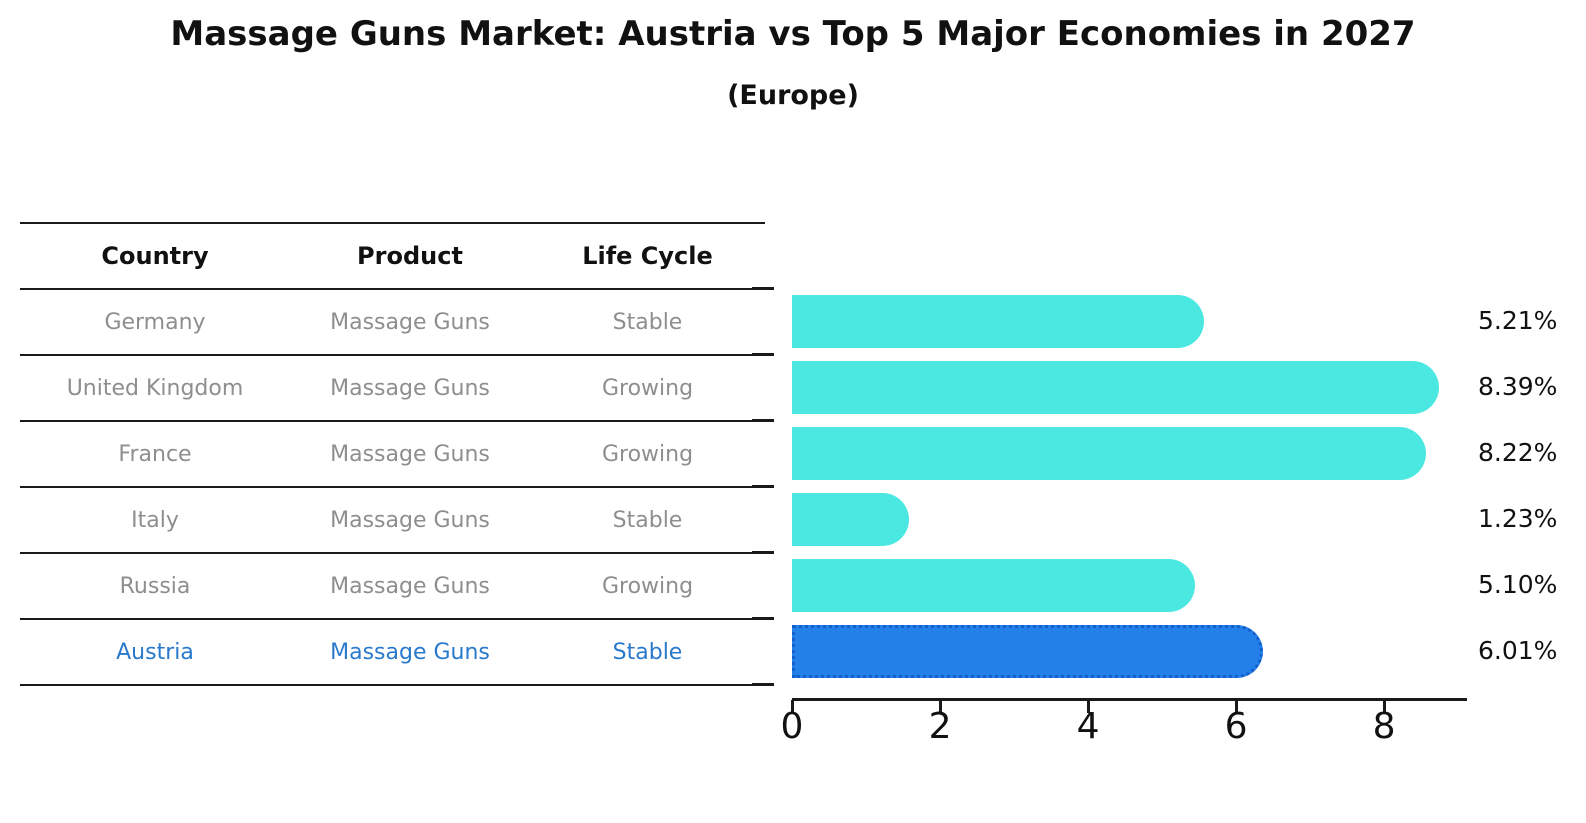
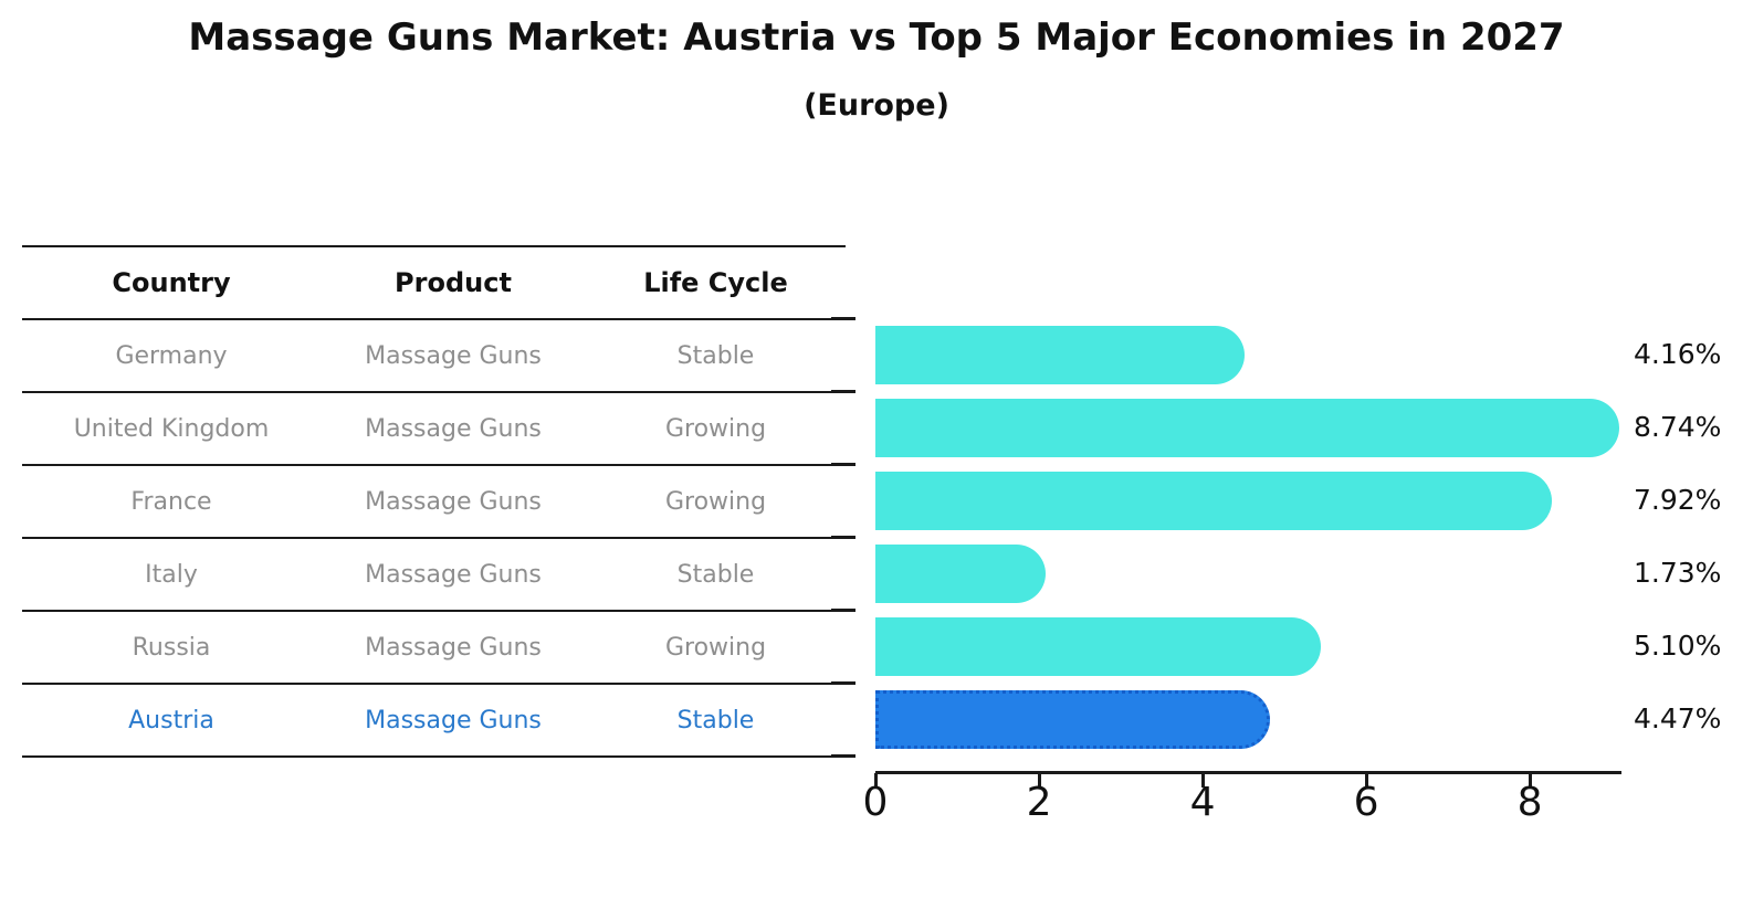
Germany: 5.21% -> 4.16%
United Kingdom: 8.39% -> 8.74%
France: 8.22% -> 7.92%
Italy: 1.23% -> 1.73%
Austria: 6.01% -> 4.47%
